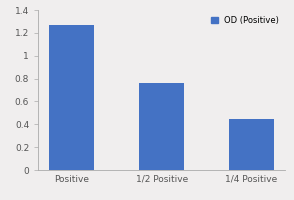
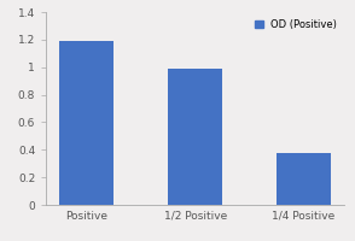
Positive: 1.27 -> 1.19
1/2 Positive: 0.76 -> 0.99
1/4 Positive: 0.45 -> 0.38
